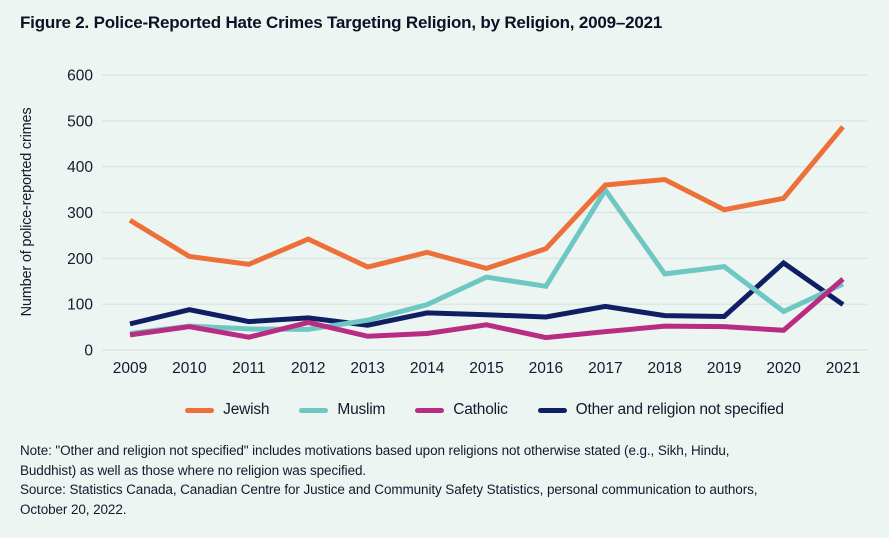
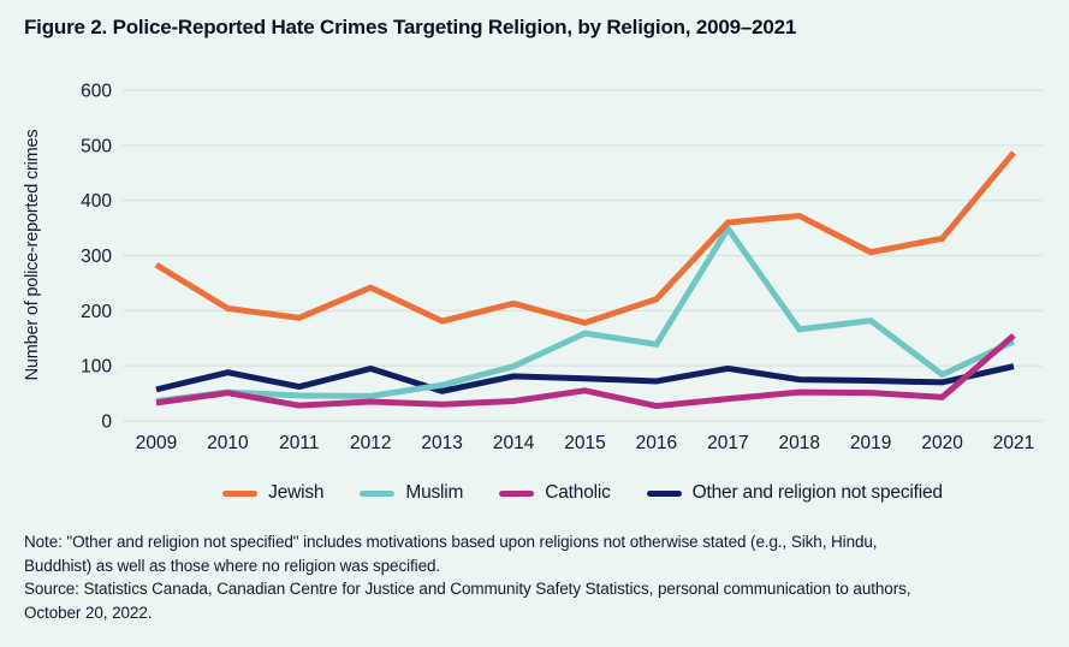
Catholic/2012: 60 -> 40
Other and religion not specified/2012: 70 -> 100
Other and religion not specified/2020: 190 -> 70
